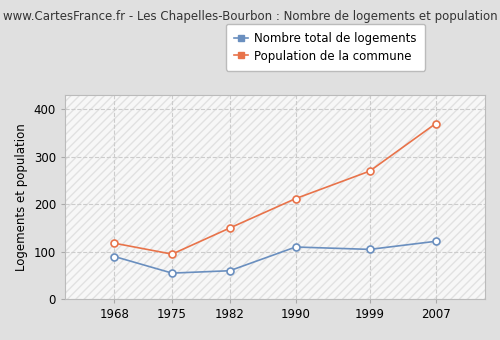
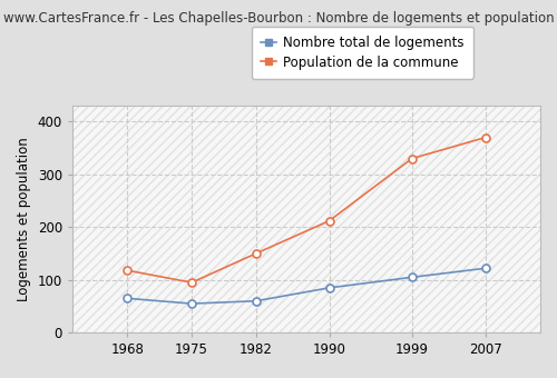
Nombre total de logements/1968: 90 -> 65
Nombre total de logements/1990: 110 -> 85
Population de la commune/1999: 270 -> 330
